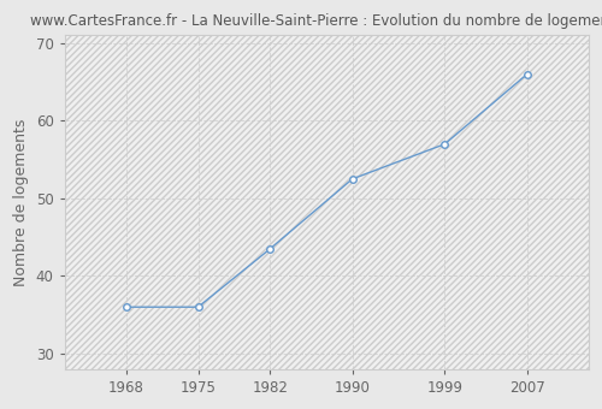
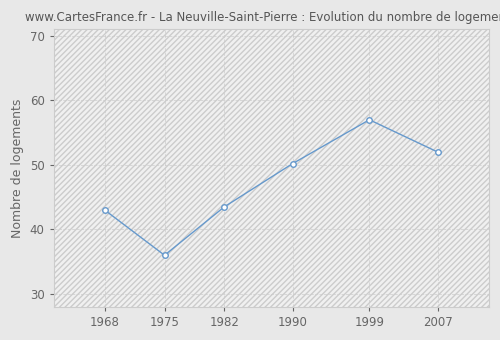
1968: 36.0 -> 43.0
1990: 52.5 -> 50.2
2007: 66.0 -> 52.0
